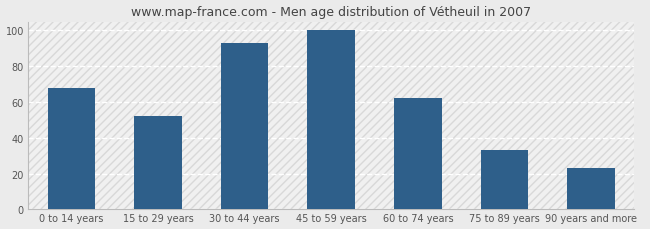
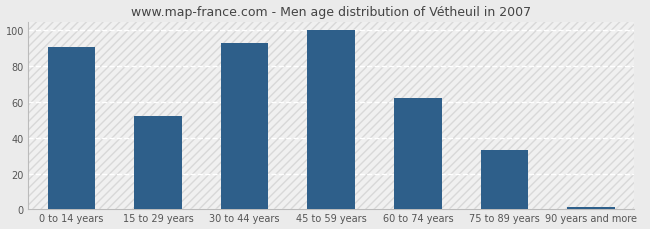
0 to 14 years: 68 -> 91
90 years and more: 23 -> 1
